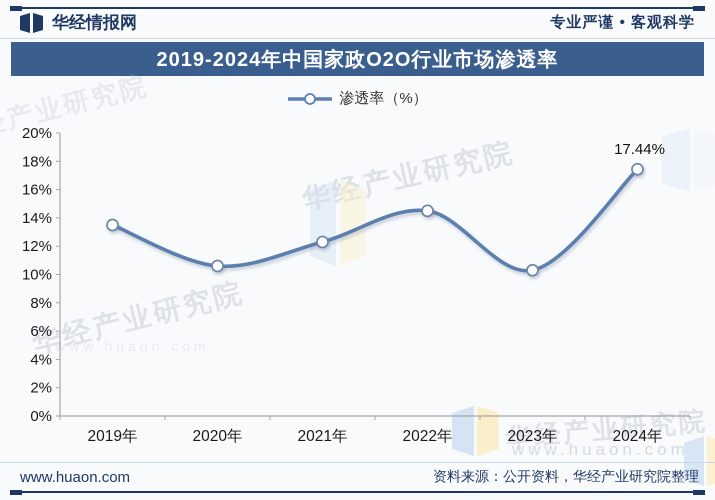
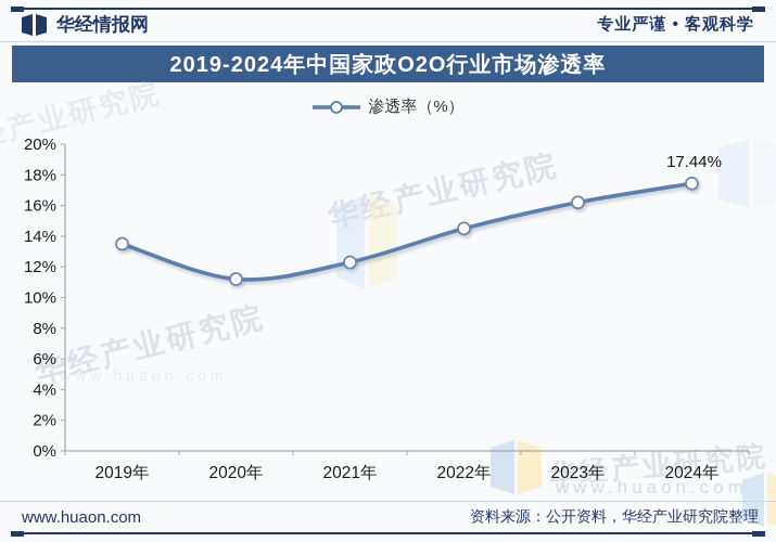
2020年: 10.6% -> 11.2%
2023年: 10.3% -> 16.2%
